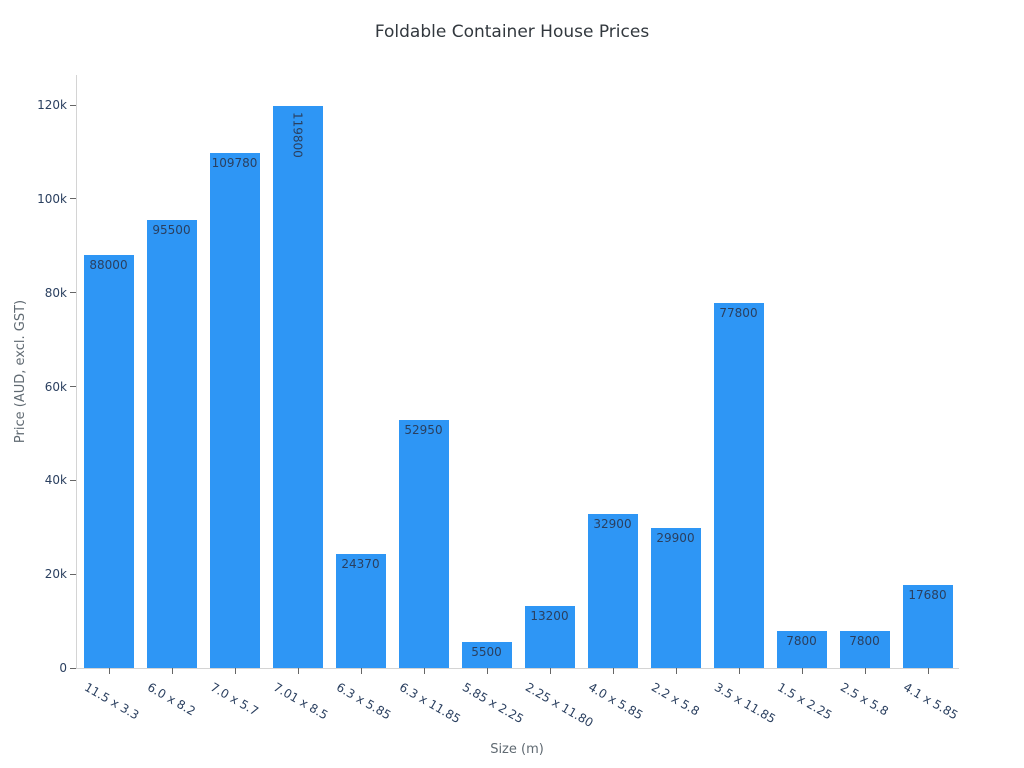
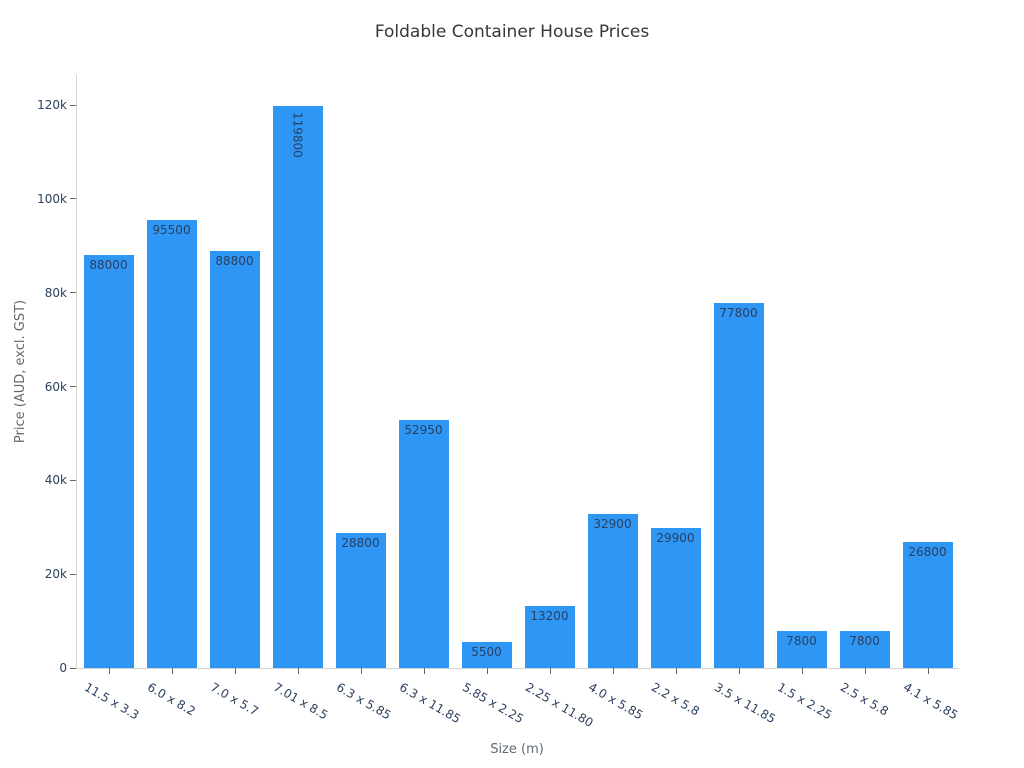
7.0 x 5.7: 109780 -> 88800
6.3 x 5.85: 24370 -> 28800
4.1 x 5.85: 17680 -> 26800
